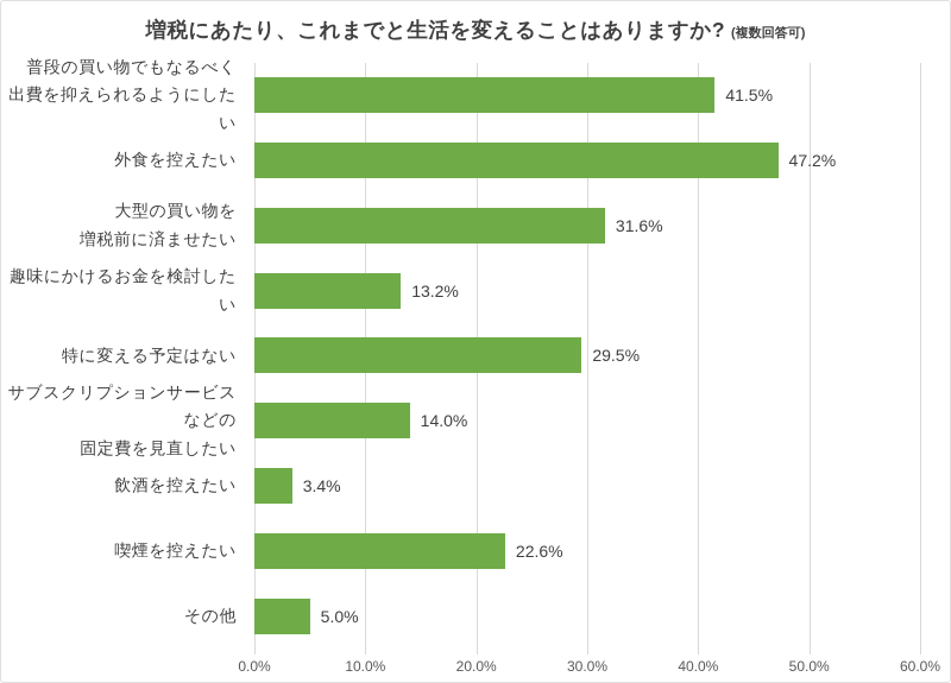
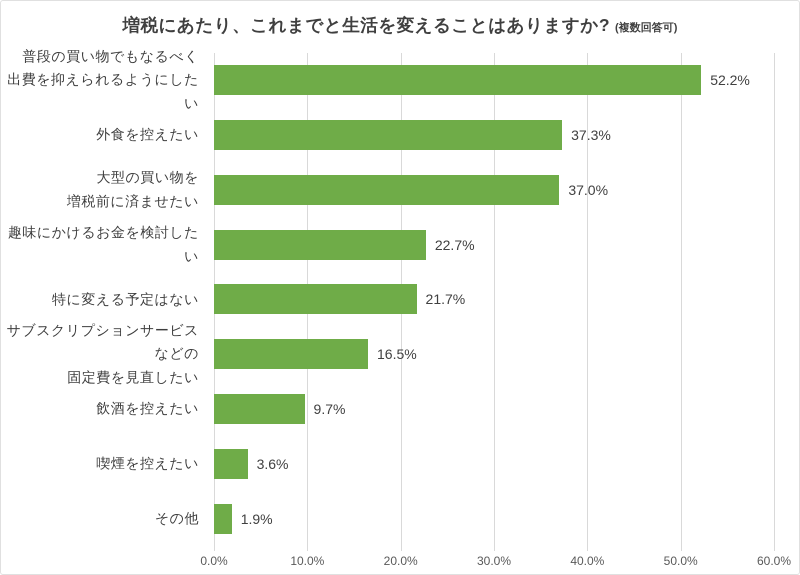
普段の買い物でもなるべく 出費を抑えられるようにしたい: 41.5% -> 52.2%
外食を控えたい: 47.2% -> 37.3%
大型の買い物を 増税前に済ませたい: 31.6% -> 37.0%
趣味にかけるお金を検討したい: 13.2% -> 22.7%
特に変える予定はない: 29.5% -> 21.7%
サブスクリプションサービスなどの 固定費を見直したい: 14.0% -> 16.5%
飲酒を控えたい: 3.4% -> 9.7%
喫煙を控えたい: 22.6% -> 3.6%
その他: 5.0% -> 1.9%
